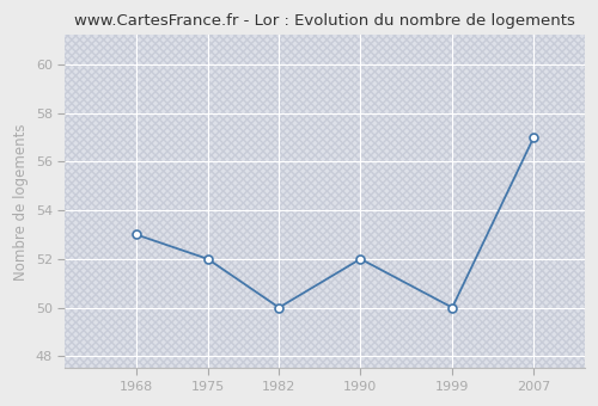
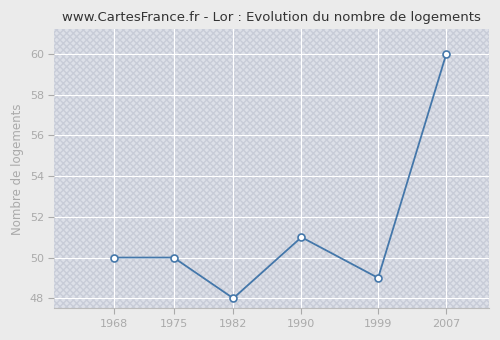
1968: 53 -> 50
1975: 52 -> 50
1982: 50 -> 48
1990: 52 -> 51
1999: 50 -> 49
2007: 57 -> 60
